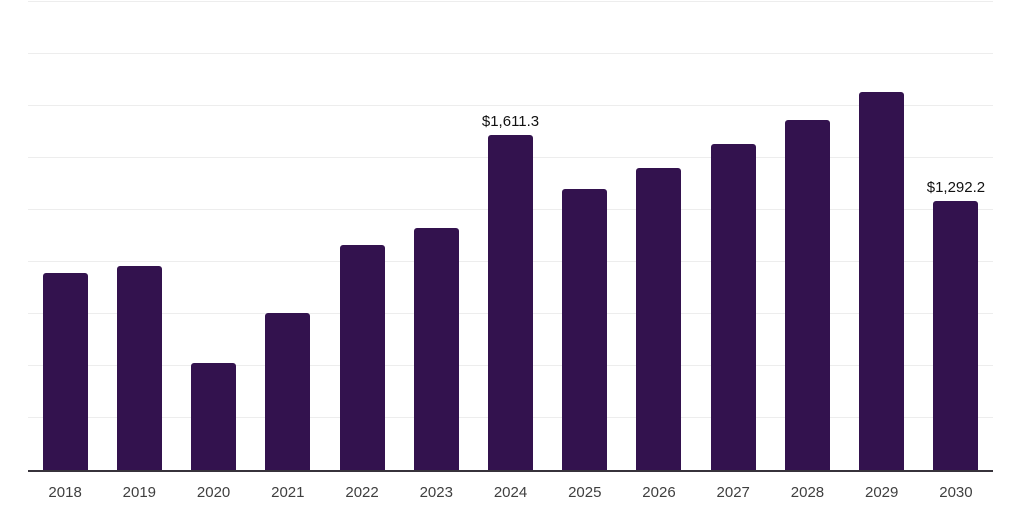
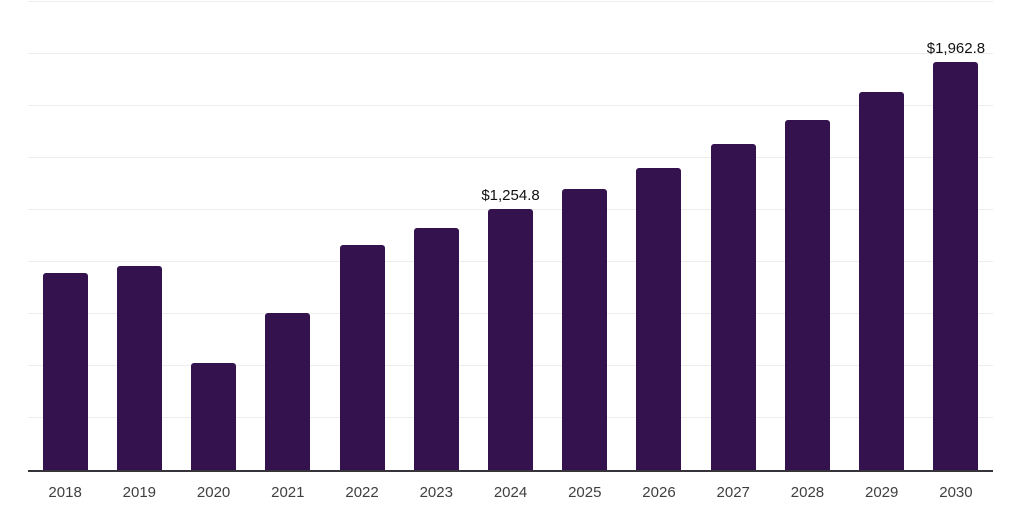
2024: $1,611.3 -> $1,254.8
2030: $1,292.2 -> $1,962.8
